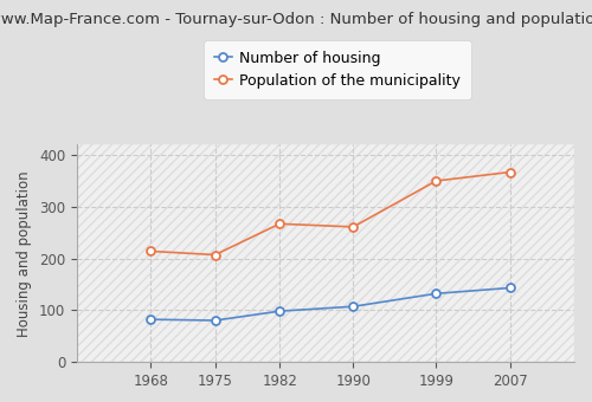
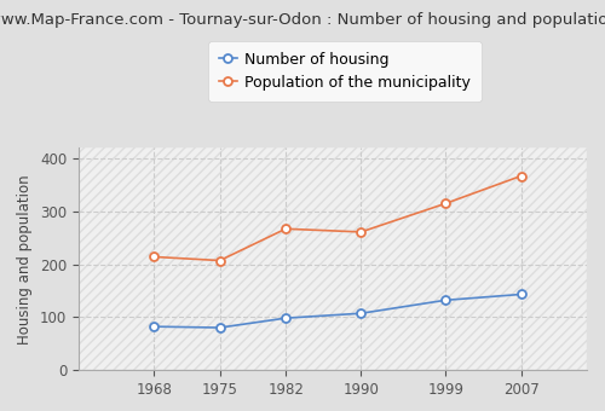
Population of the municipality/1999: 350 -> 315
